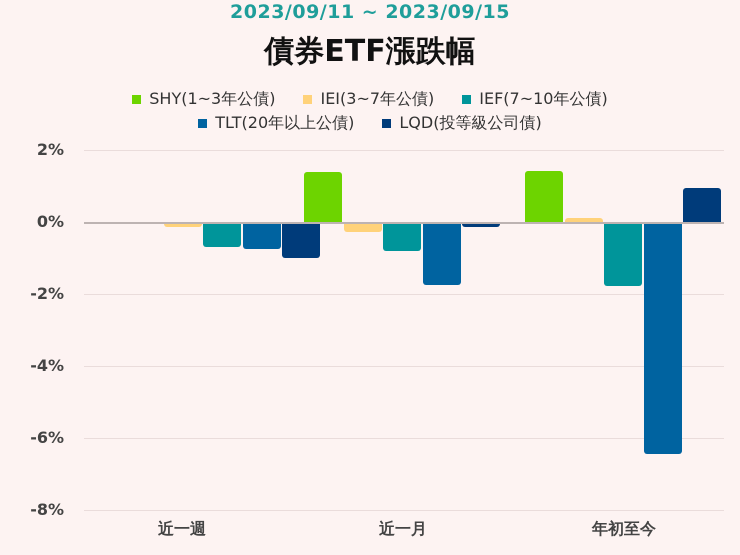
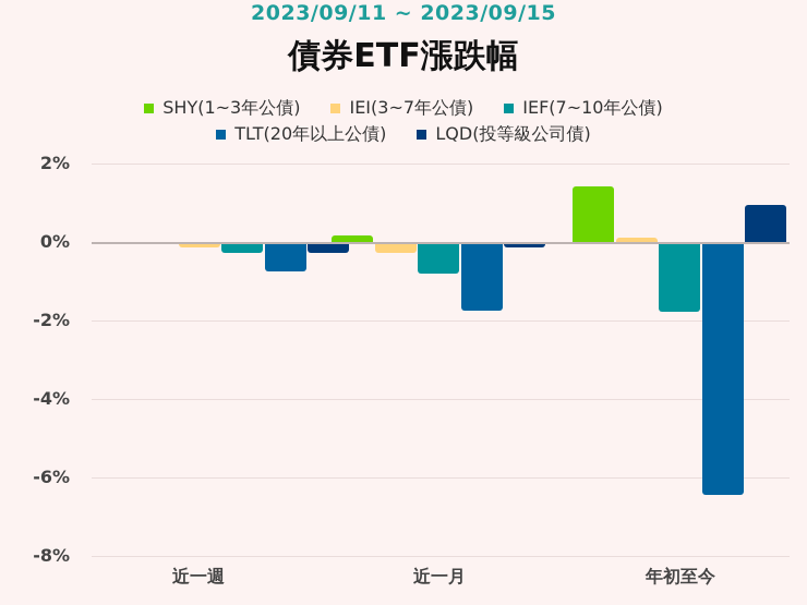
IEF(7~10年公債)/近一週: -0.7% -> -0.3%
LQD(投等級公司債)/近一週: -1.0% -> -0.3%
SHY(1~3年公債)/近一月: 1.4% -> 0.2%
